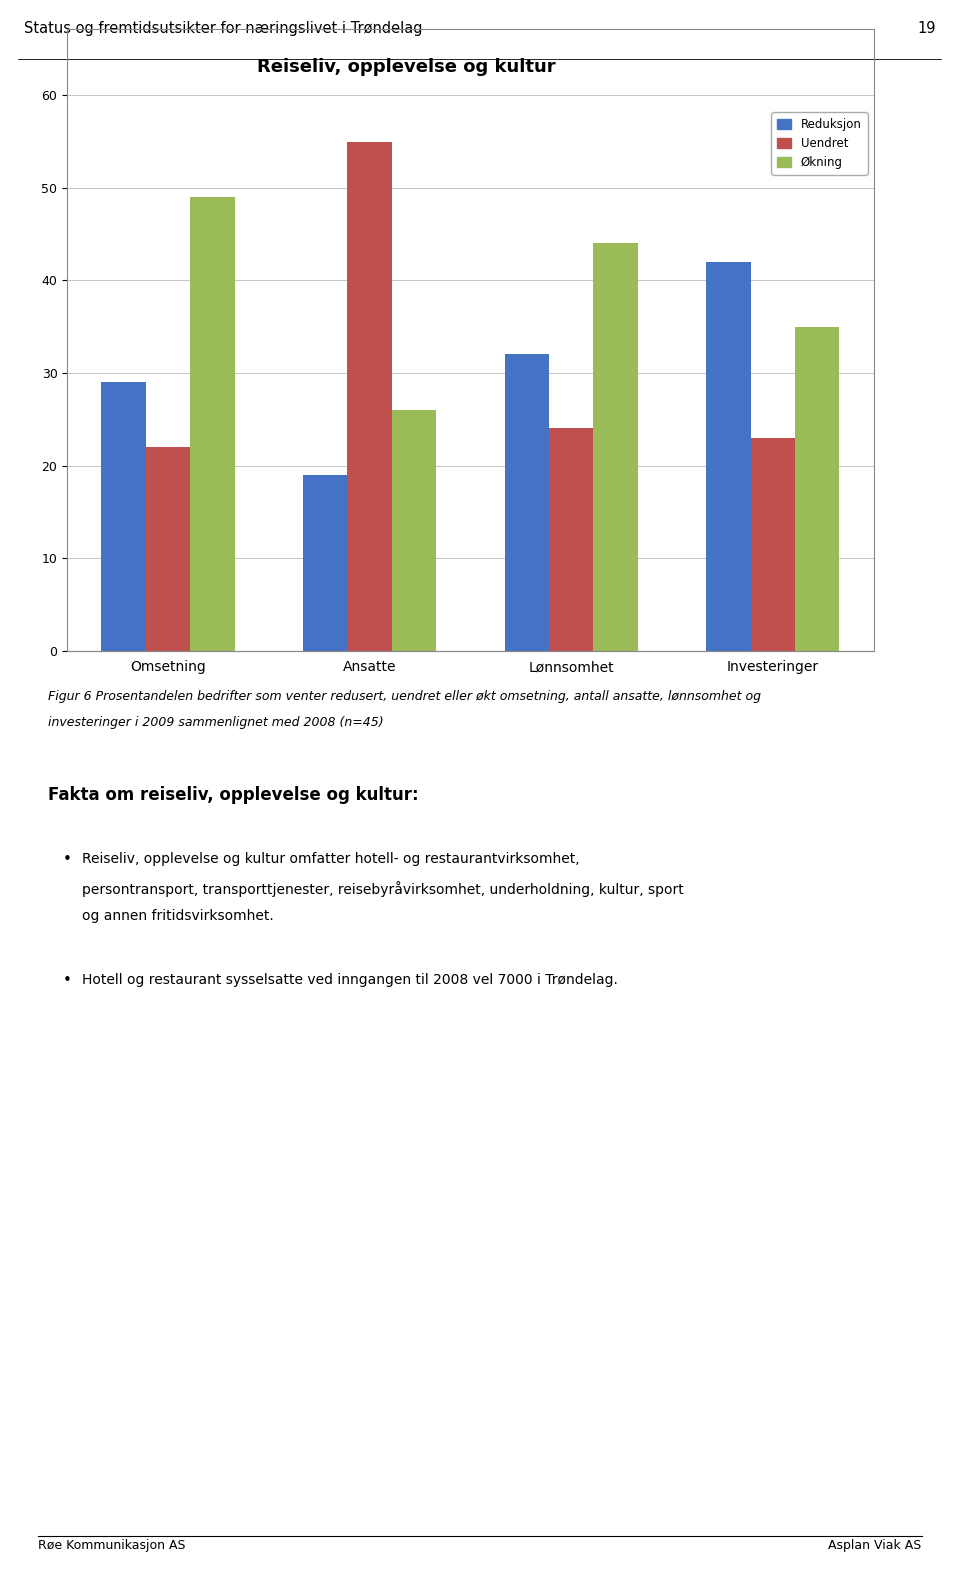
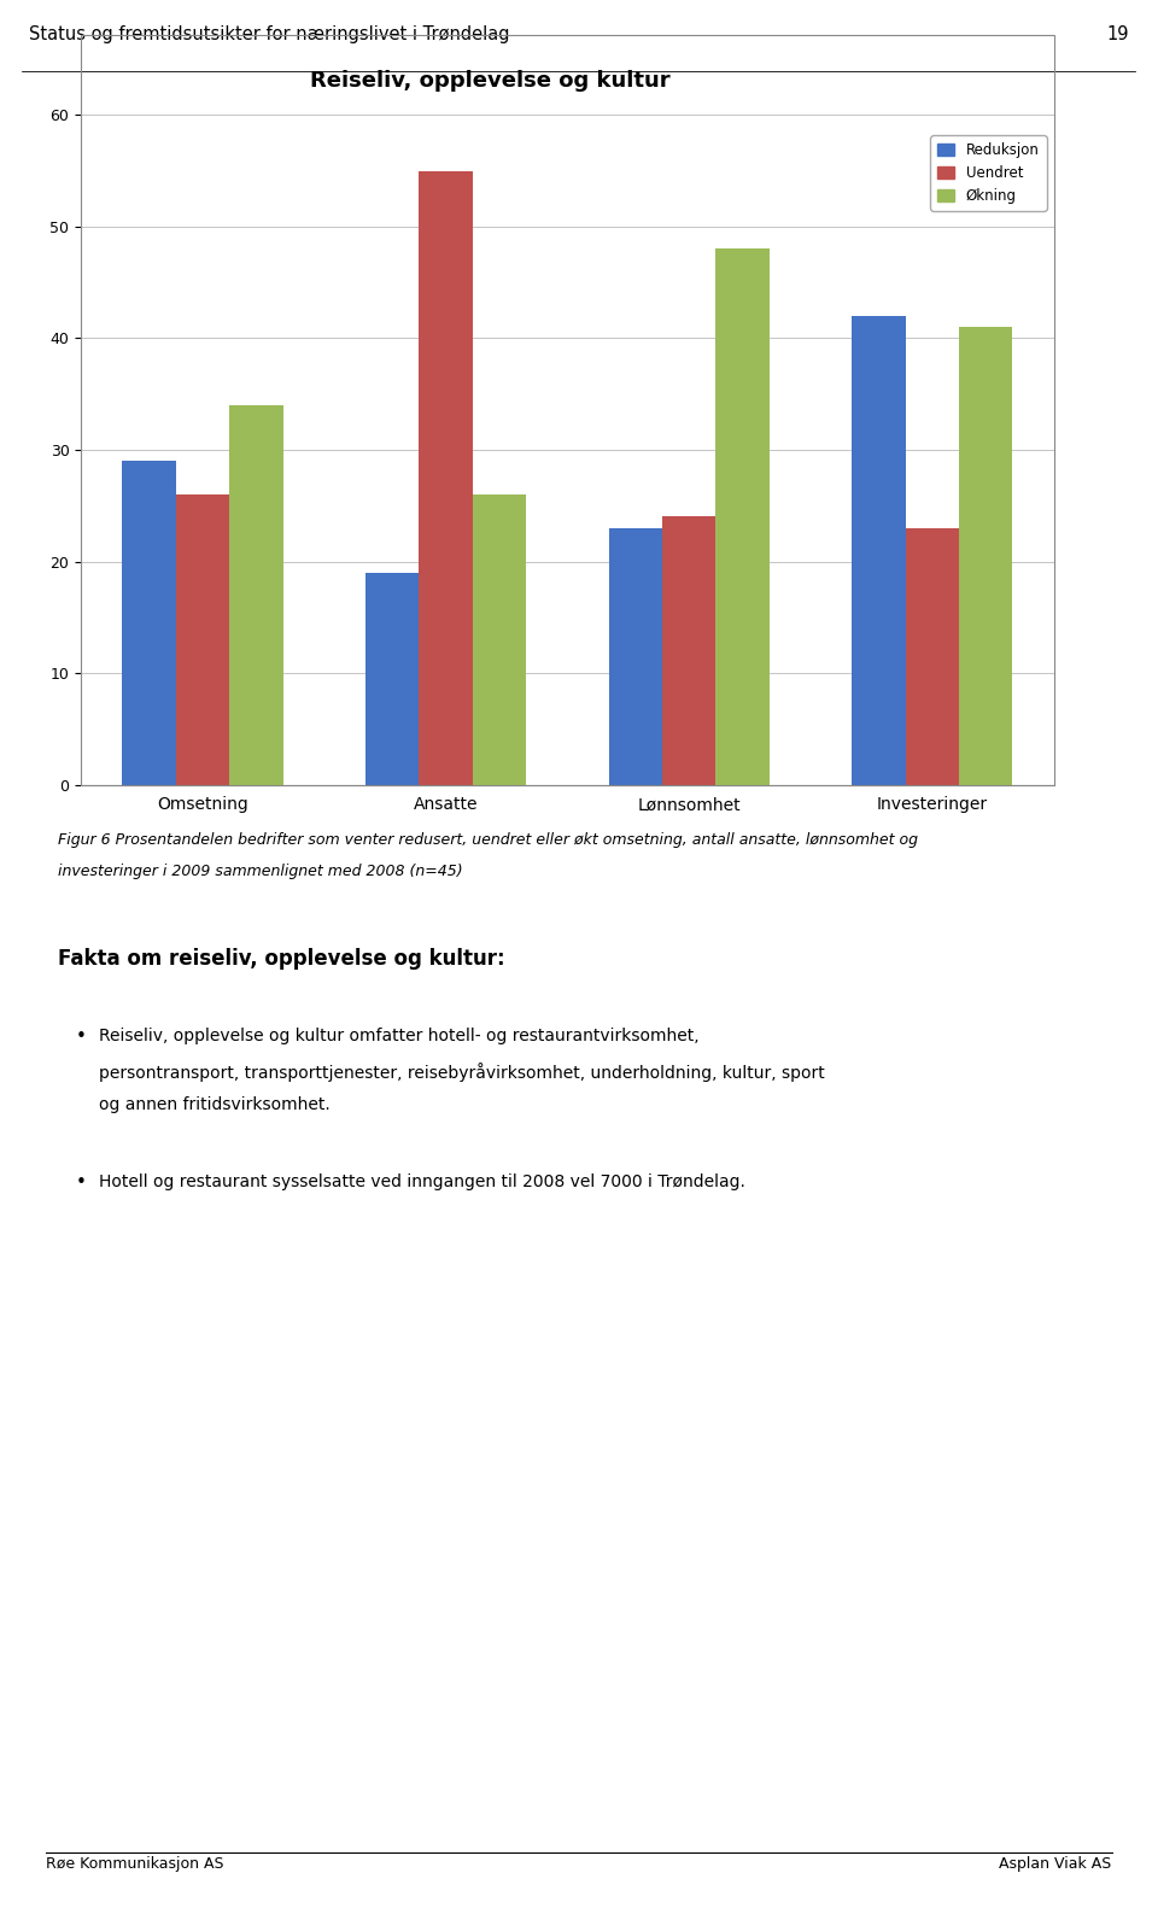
Uendret/Omsetning: 22 -> 26
Økning/Omsetning: 49 -> 34
Reduksjon/Lønnsomhet: 32 -> 23
Økning/Lønnsomhet: 44 -> 48
Økning/Investeringer: 35 -> 41
